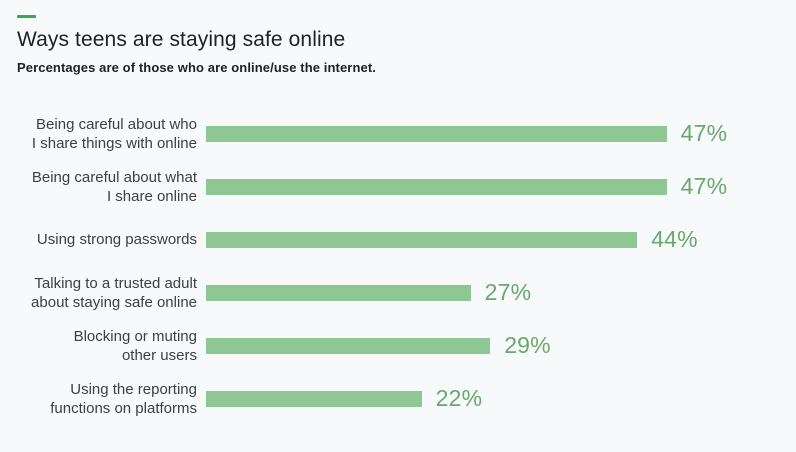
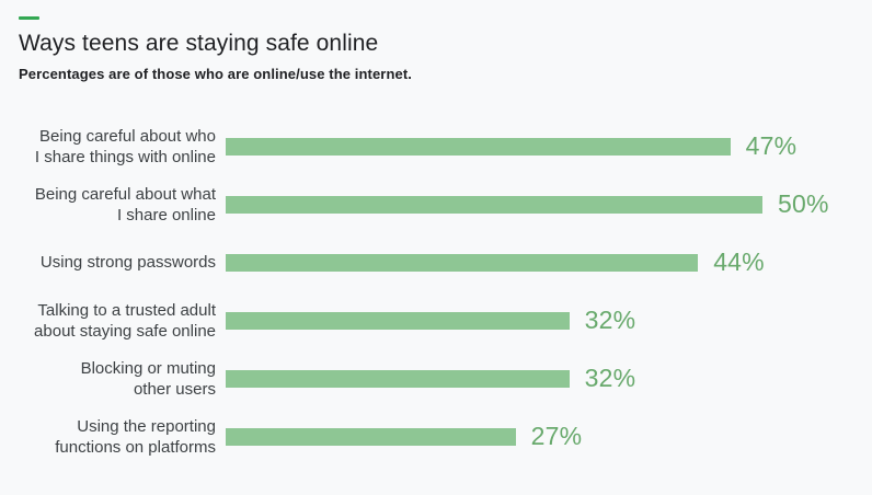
Being careful about what I share online: 47% -> 50%
Talking to a trusted adult about staying safe online: 27% -> 32%
Blocking or muting other users: 29% -> 32%
Using the reporting functions on platforms: 22% -> 27%
